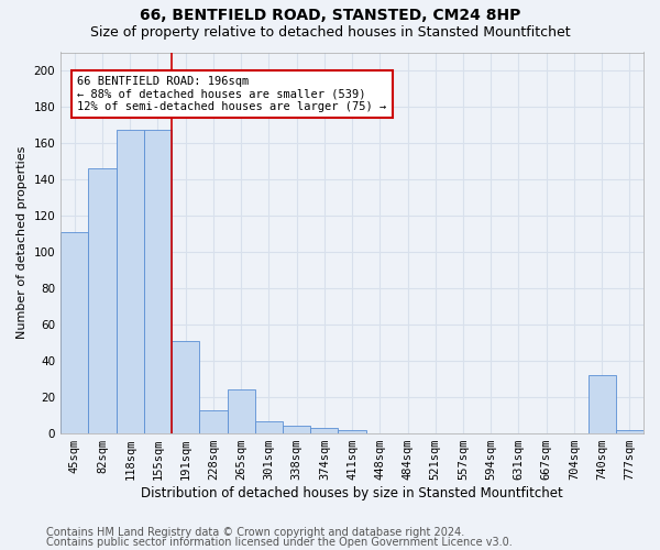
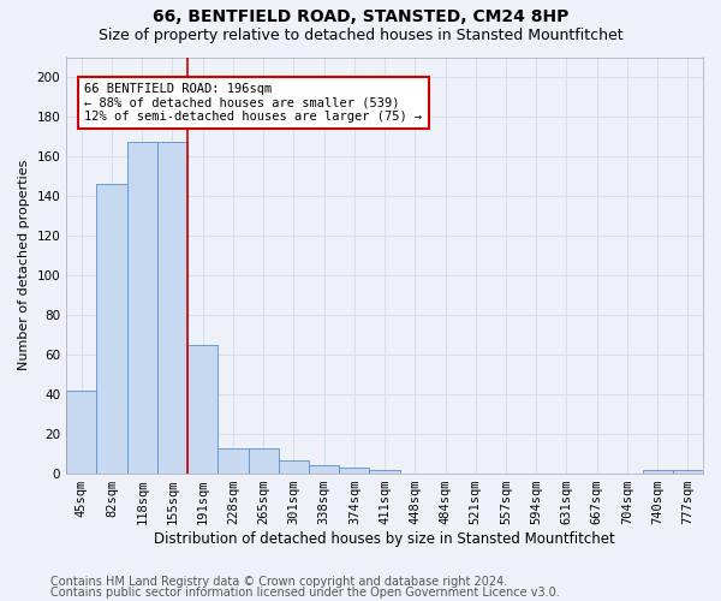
45sqm: 111 -> 42
191sqm: 51 -> 65
265sqm: 24 -> 13
740sqm: 32 -> 2
